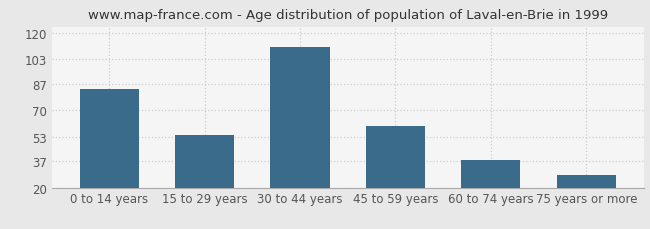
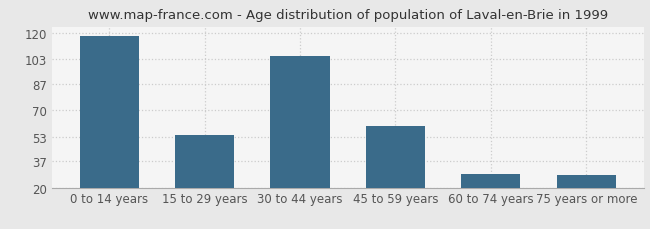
0 to 14 years: 84 -> 118
30 to 44 years: 111 -> 105
60 to 74 years: 38 -> 29
